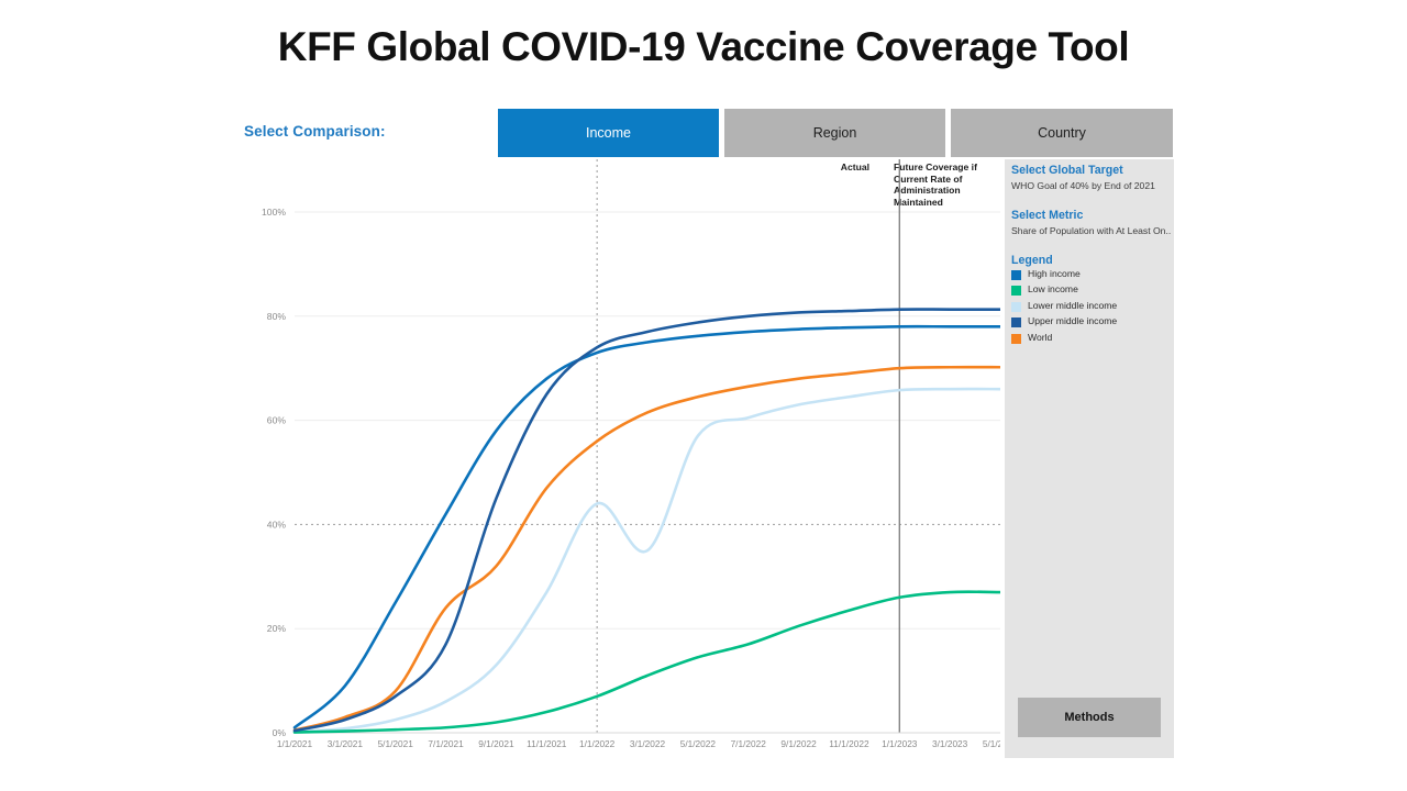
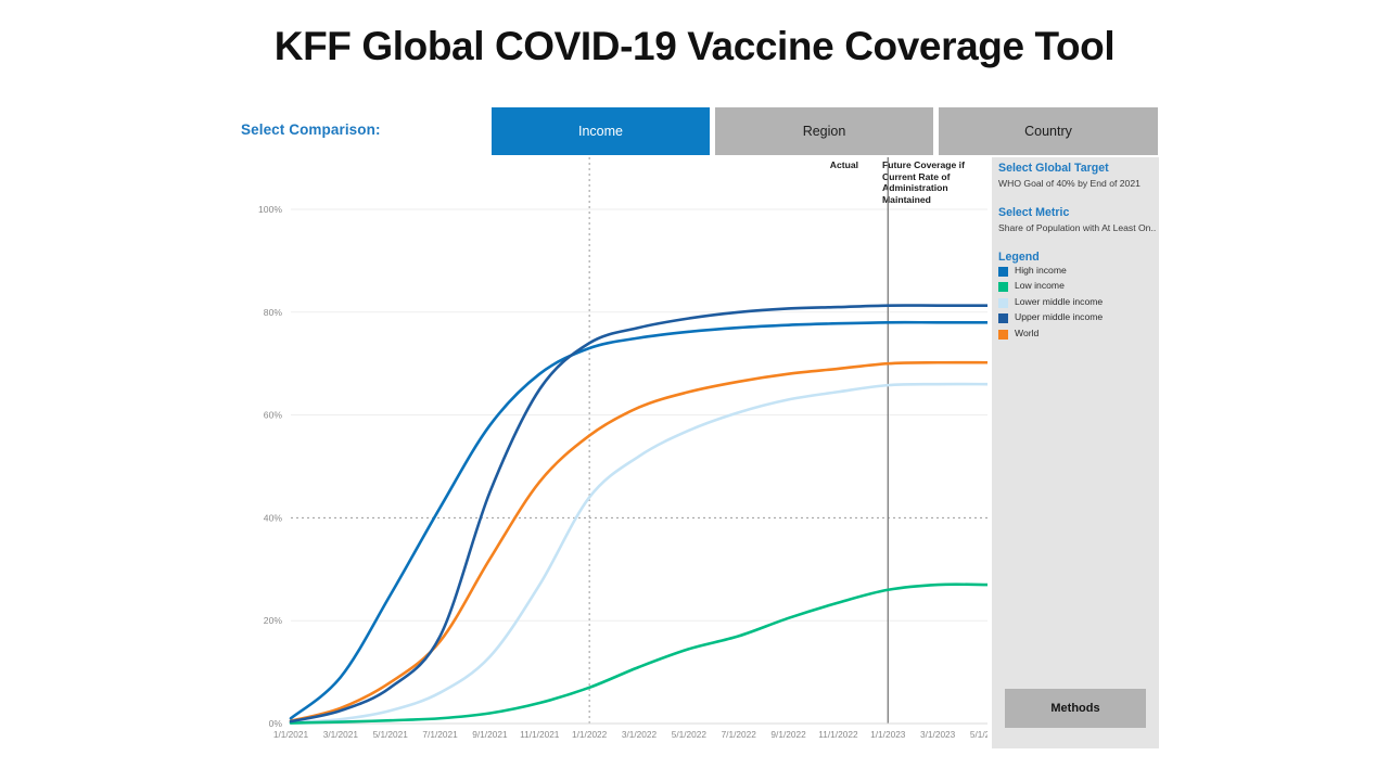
World/7/1/2021: 24% -> 16%
Lower middle income/3/1/2022: 35% -> 52%
